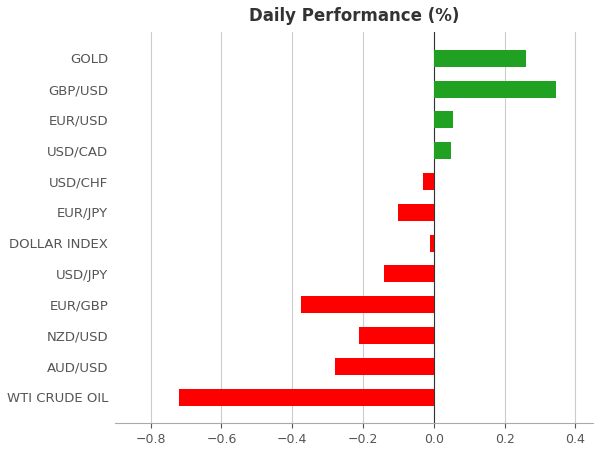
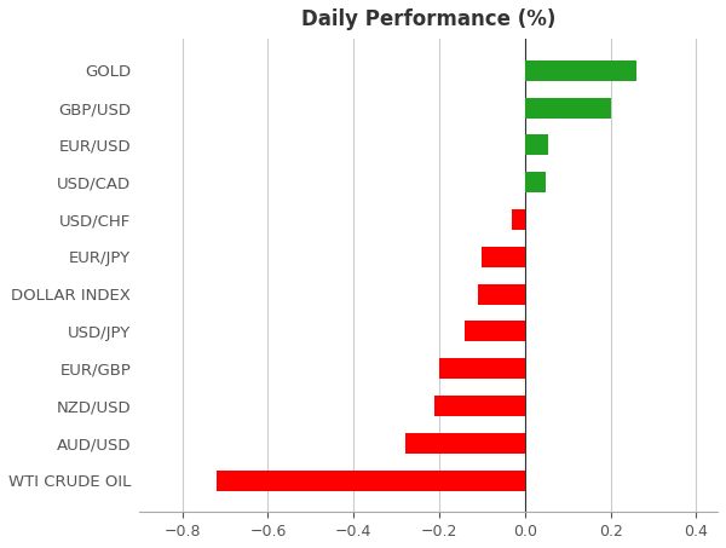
GBP/USD: 0.345 -> 0.200
DOLLAR INDEX: -0.010 -> -0.110
EUR/GBP: -0.375 -> -0.200
